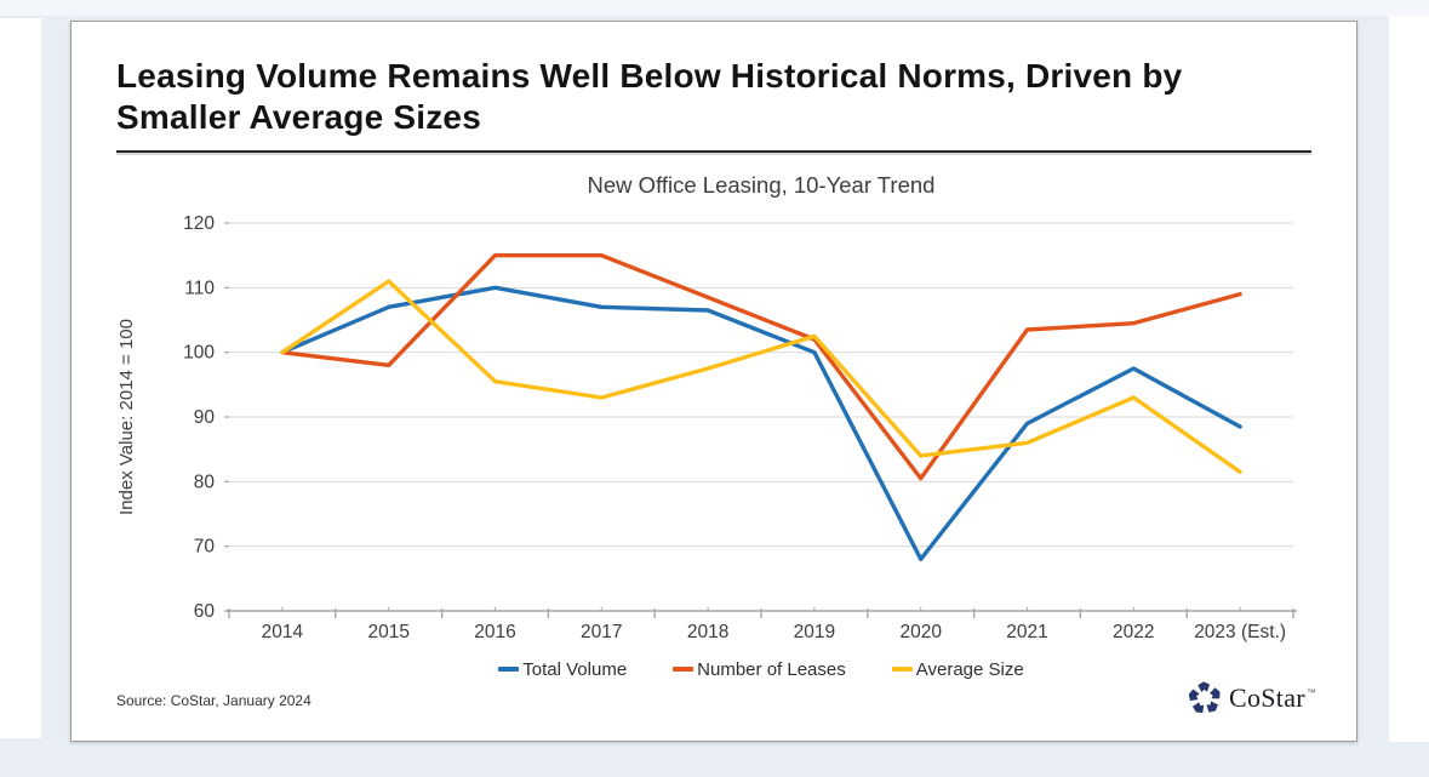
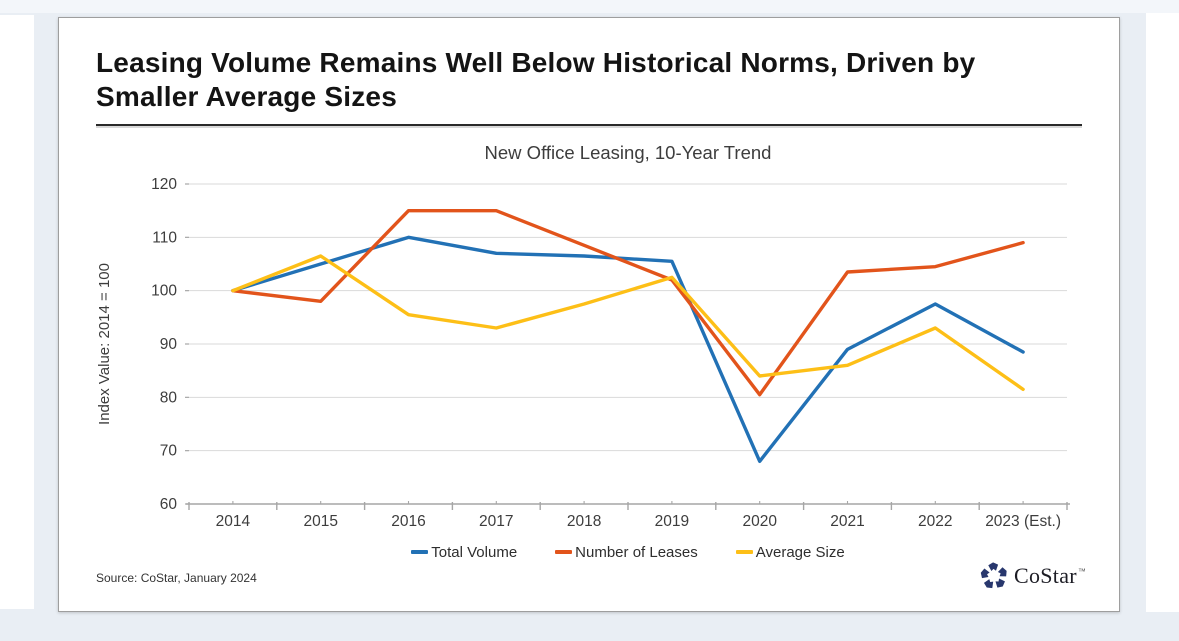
Total Volume/2015: 107 -> 105
Average Size/2015: 111 -> 106
Total Volume/2019: 100 -> 106
